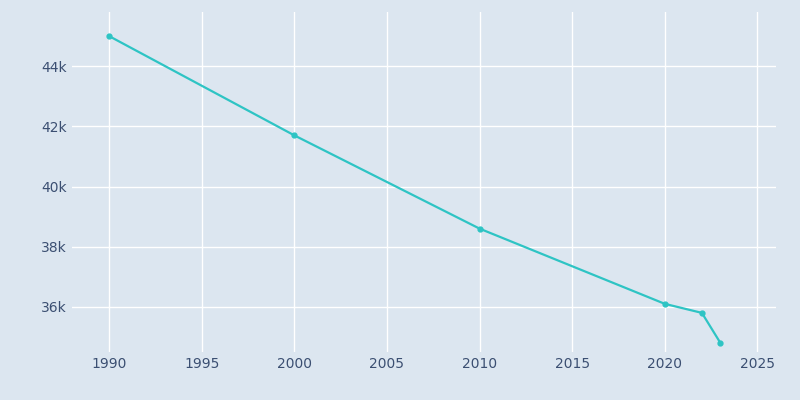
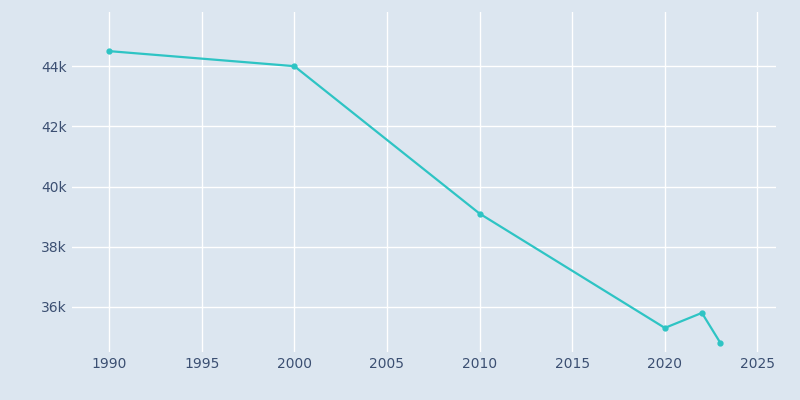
1990: 45.0k -> 44.5k
2000: 41.7k -> 44.0k
2010: 38.6k -> 39.1k
2020: 36.1k -> 35.3k
